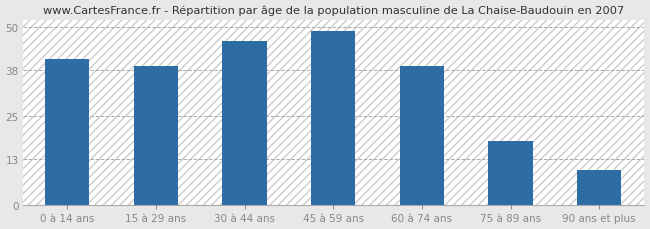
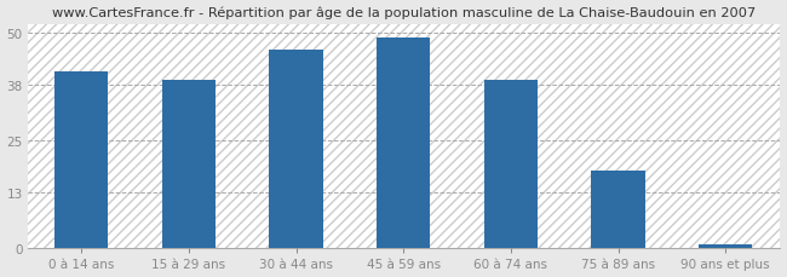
90 ans et plus: 10 -> 1
